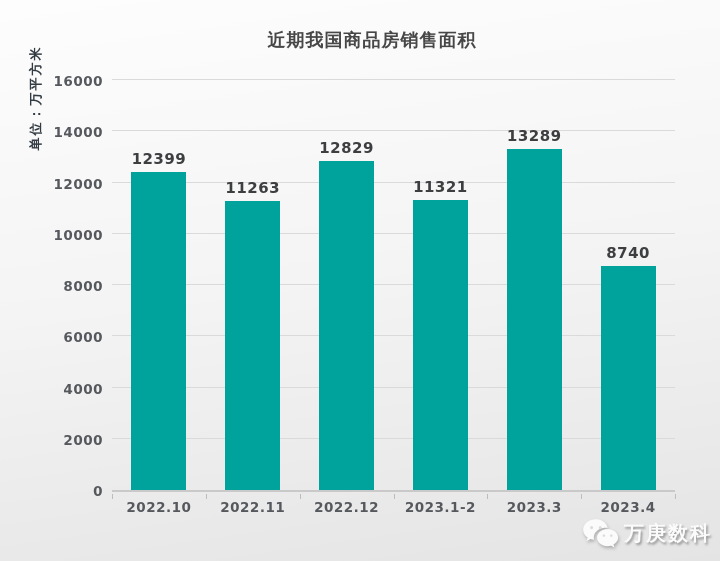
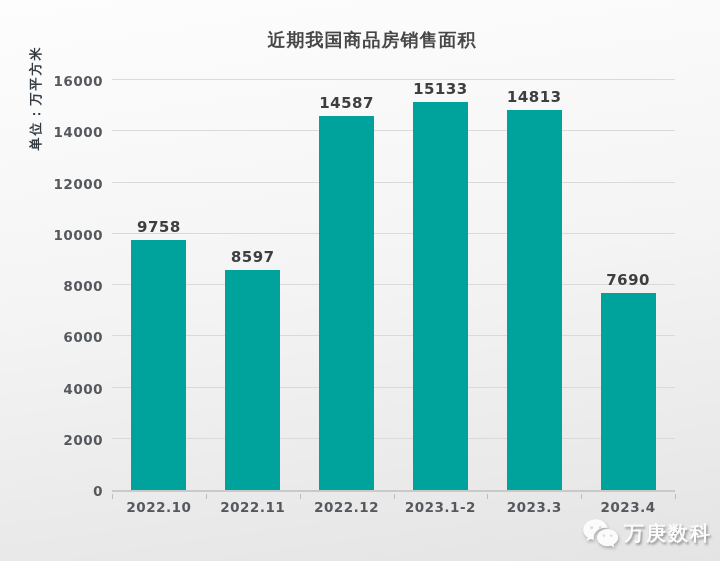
2022.10: 12399 -> 9758
2022.11: 11263 -> 8597
2022.12: 12829 -> 14587
2023.1-2: 11321 -> 15133
2023.3: 13289 -> 14813
2023.4: 8740 -> 7690
